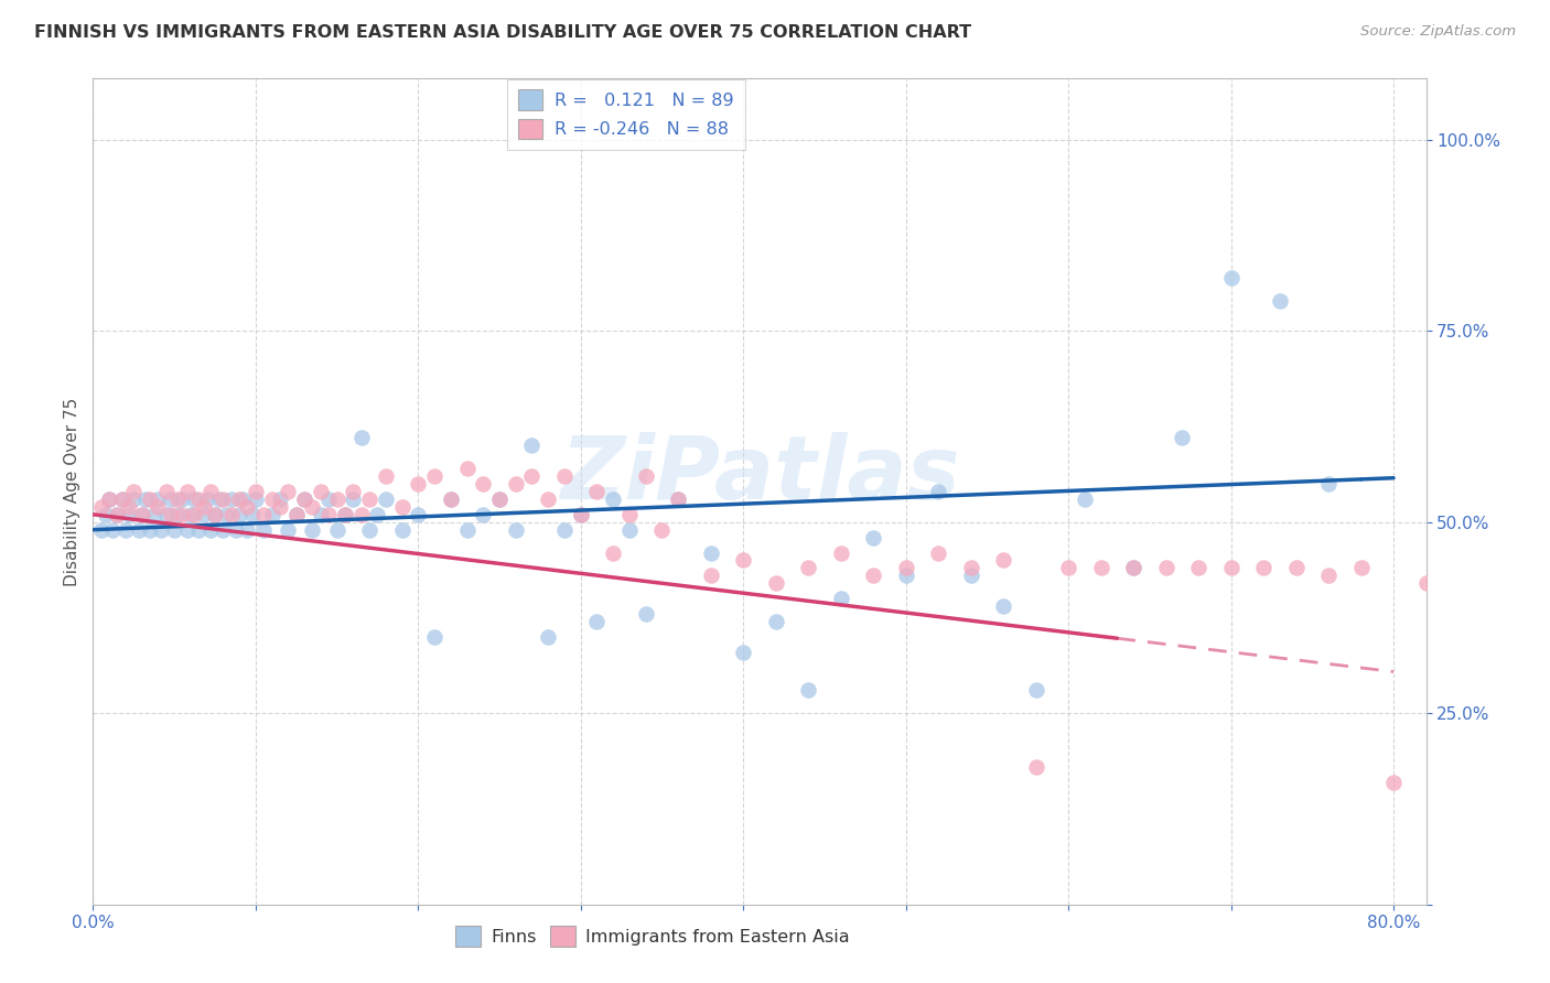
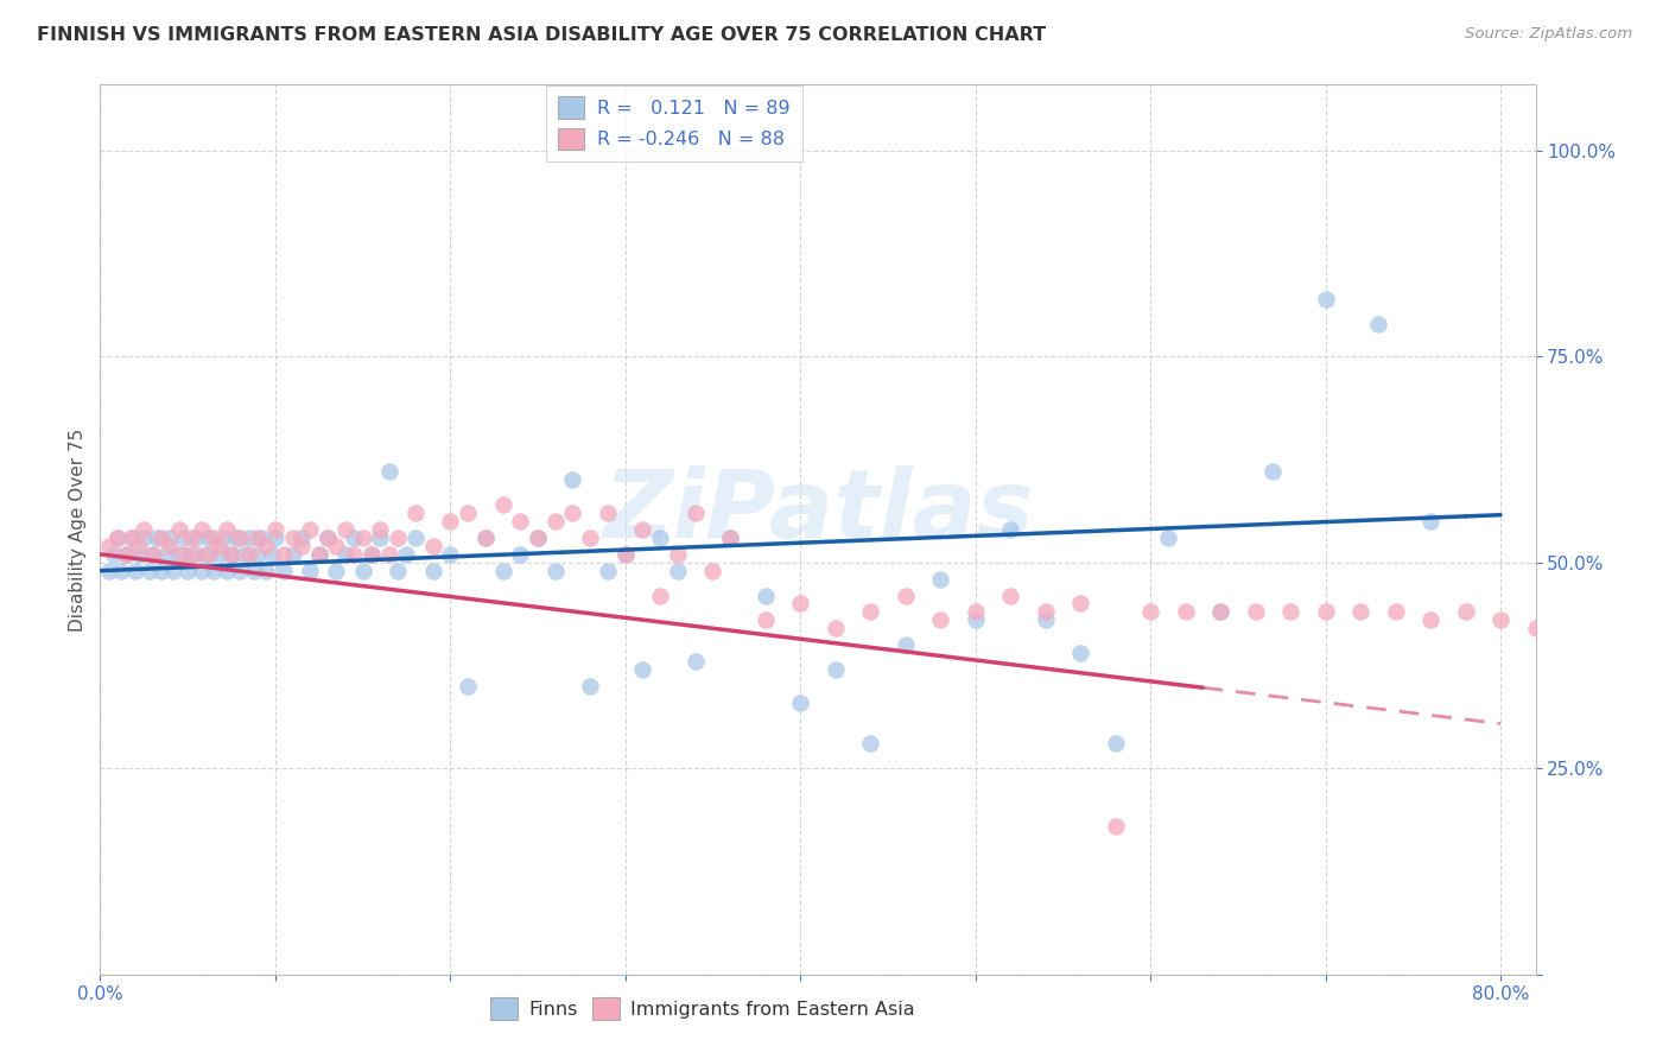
Immigrants from Eastern Asia/80.0%: 16% -> 43%
